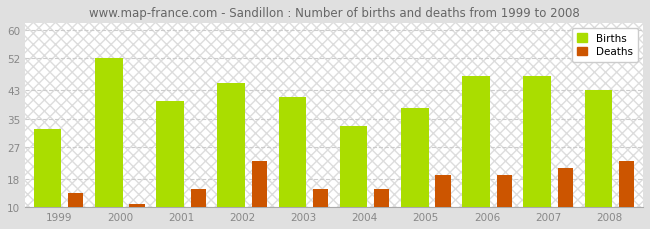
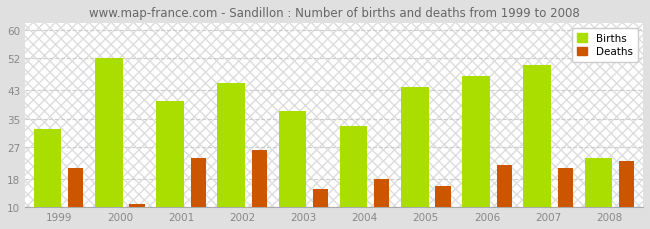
Deaths/1999: 14 -> 21
Deaths/2001: 15 -> 24
Deaths/2002: 23 -> 26
Births/2003: 41 -> 37
Deaths/2004: 15 -> 18
Births/2005: 38 -> 44
Deaths/2005: 19 -> 16
Deaths/2006: 19 -> 22
Births/2007: 47 -> 50
Births/2008: 43 -> 24
